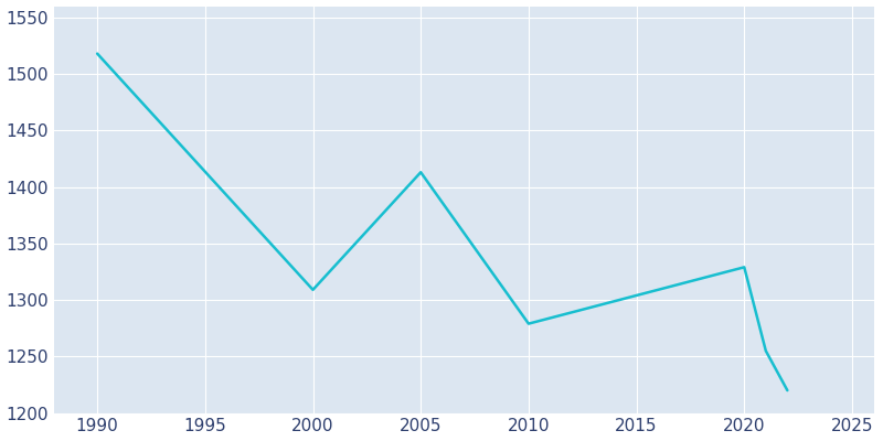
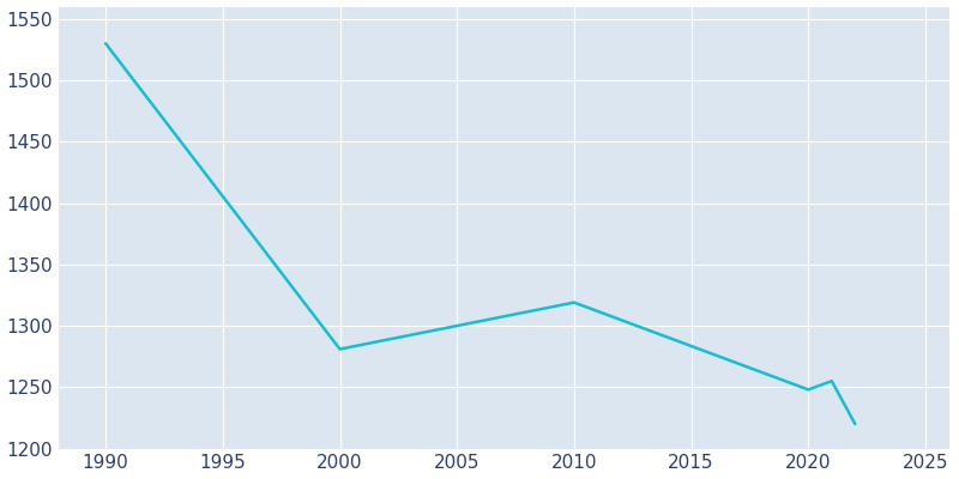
1990: 1518 -> 1530
2000: 1309 -> 1281
2005: 1413 -> 1300
2010: 1279 -> 1319
2020: 1329 -> 1248
